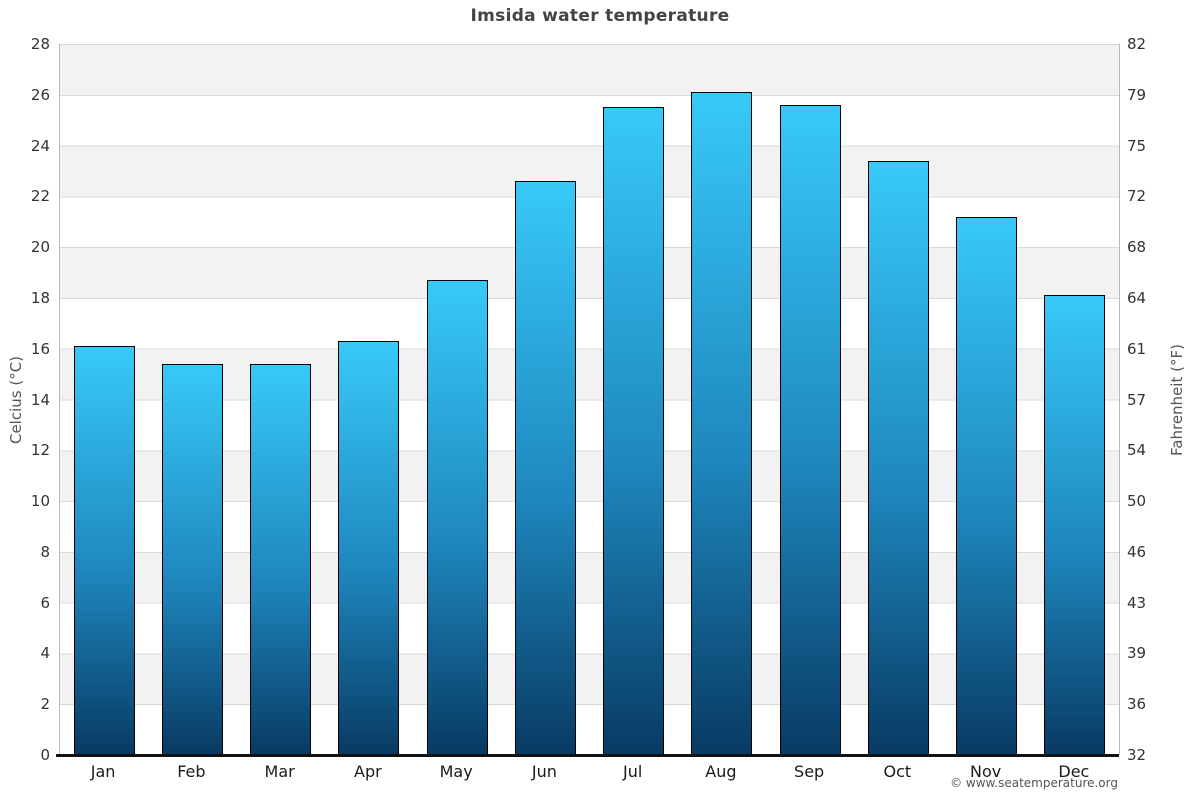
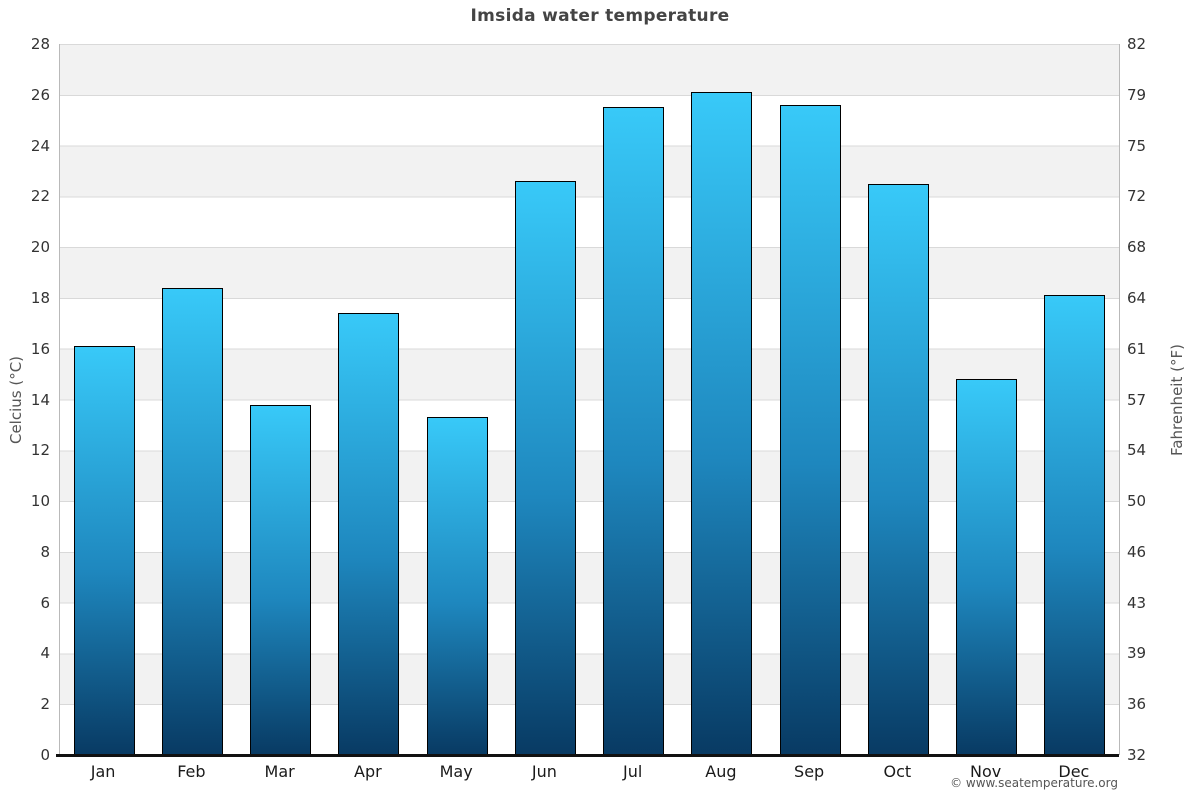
Feb: 15.4 -> 18.4
Mar: 15.4 -> 13.8
Apr: 16.3 -> 17.4
May: 18.7 -> 13.3
Oct: 23.4 -> 22.5
Nov: 21.2 -> 14.8
